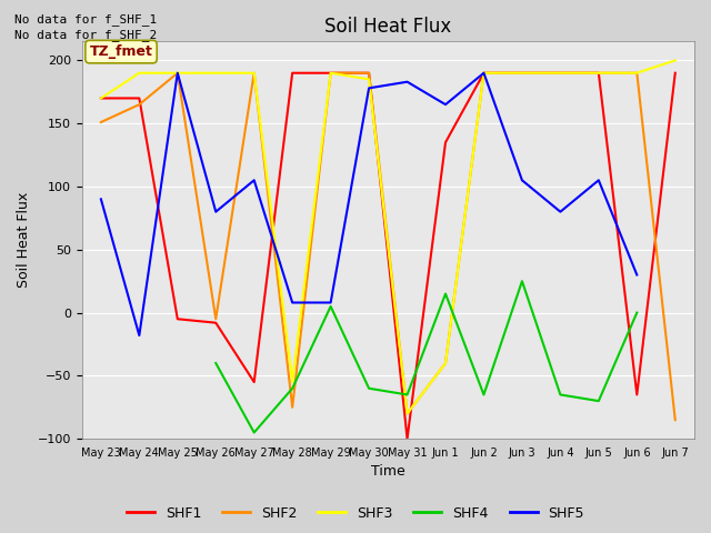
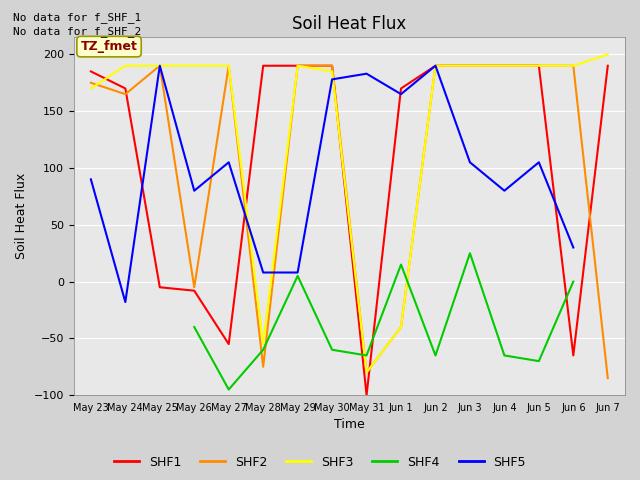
SHF1/May 23: 170 -> 185
SHF2/May 23: 151 -> 175
SHF1/Jun 1: 135 -> 170
